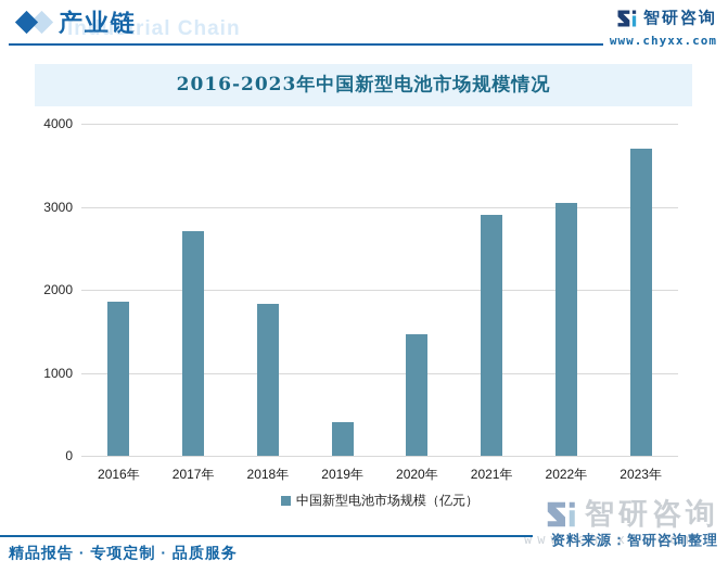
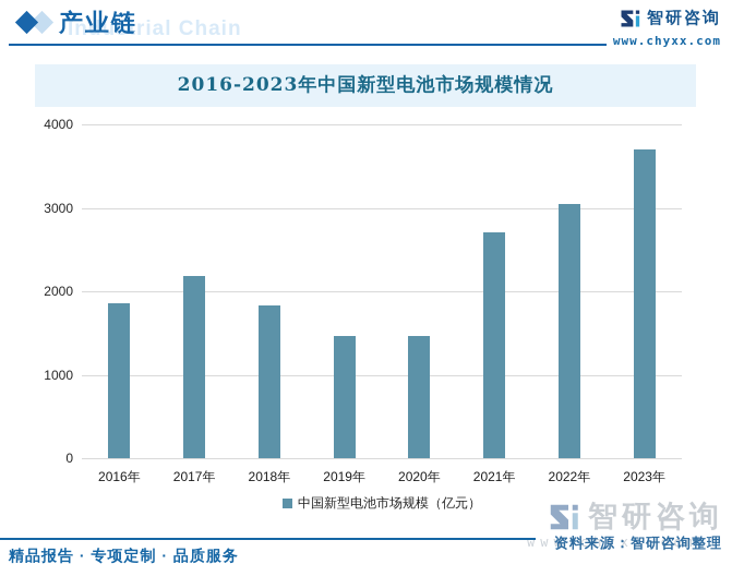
2017年: 2700 -> 2200
2019年: 400 -> 1500
2021年: 2900 -> 2700
